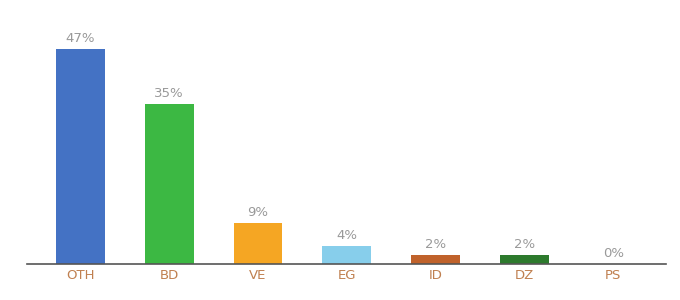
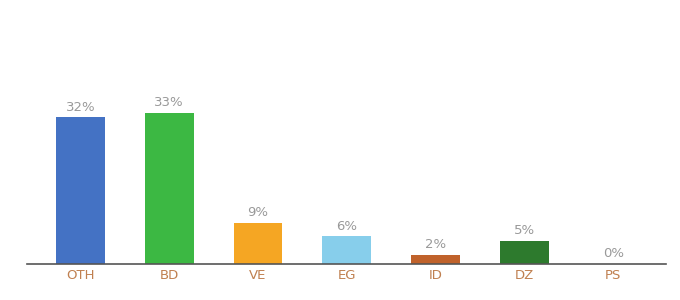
OTH: 47% -> 32%
BD: 35% -> 33%
EG: 4% -> 6%
DZ: 2% -> 5%
